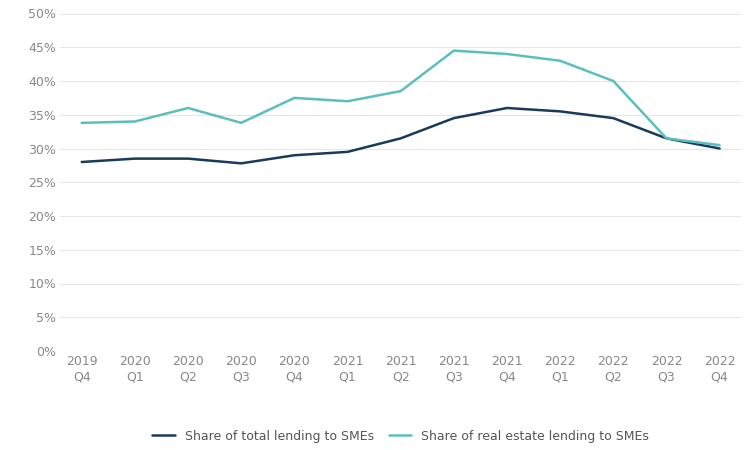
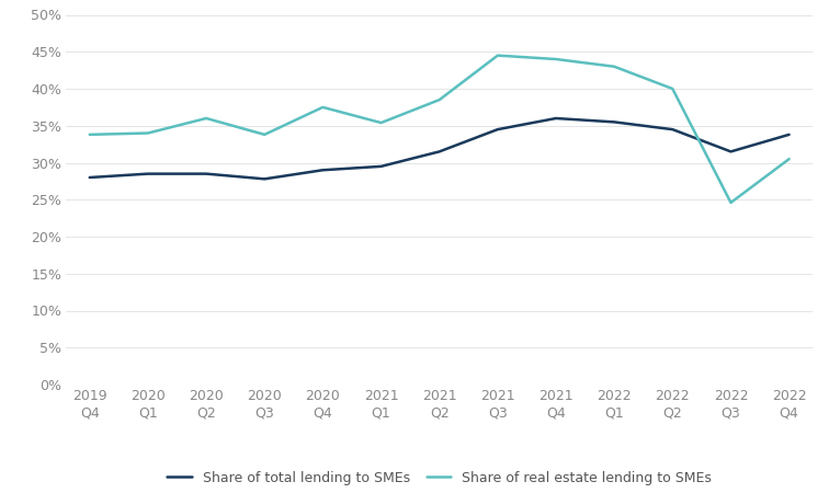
Share of real estate lending to SMEs/2021 Q1: 37.0% -> 35.4%
Share of real estate lending to SMEs/2022 Q3: 31.5% -> 24.6%
Share of total lending to SMEs/2022 Q4: 30.0% -> 33.8%
